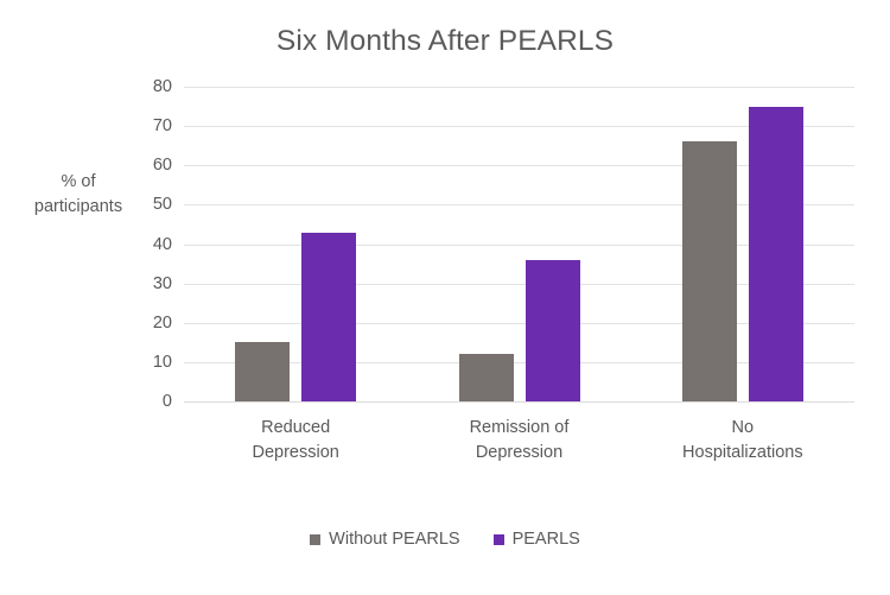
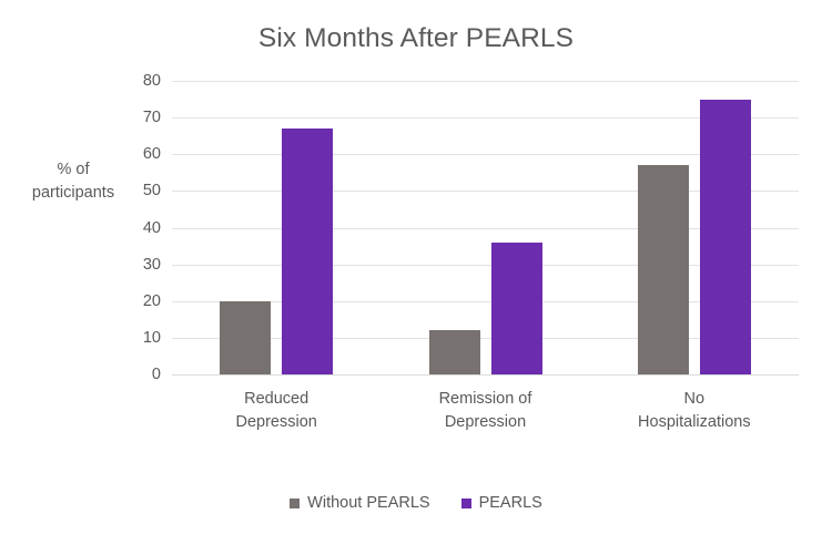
Without PEARLS/Reduced Depression: 15 -> 20
PEARLS/Reduced Depression: 43 -> 67
Without PEARLS/No Hospitalizations: 66 -> 57
